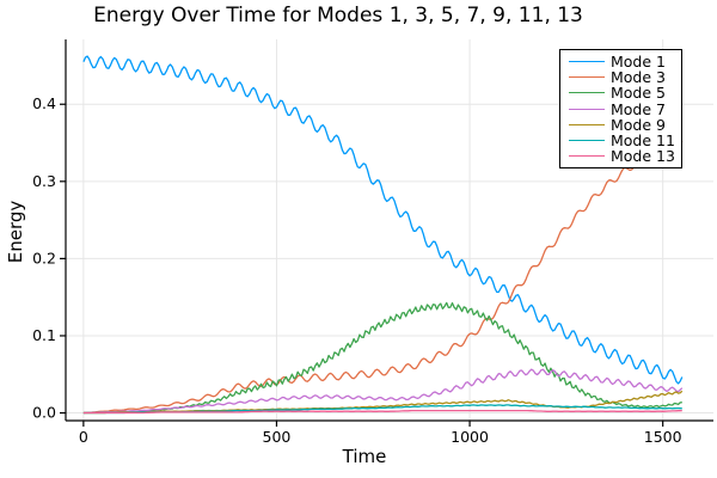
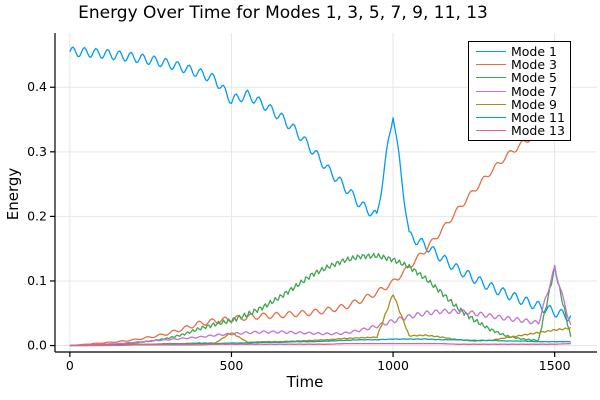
Mode 1/500: 0.40 -> 0.38
Mode 9/500: 0.01 -> 0.02
Mode 1/1000: 0.18 -> 0.36
Mode 9/1000: 0.01 -> 0.08
Mode 3/1500: 0.34 -> 0.40
Mode 5/1500: 0.01 -> 0.12
Mode 7/1500: 0.03 -> 0.12
